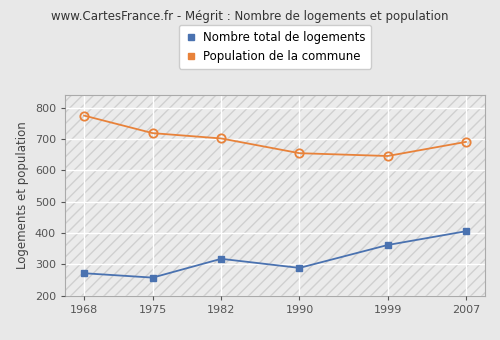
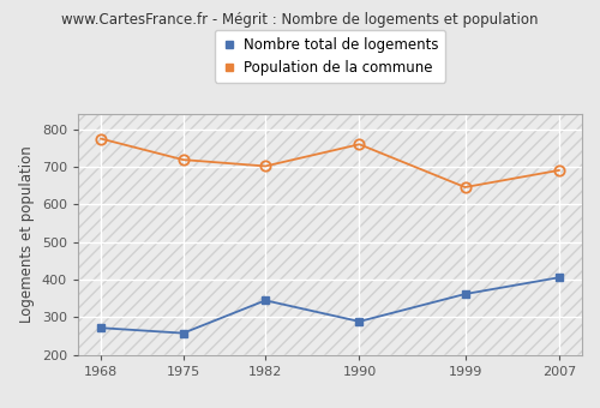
Nombre total de logements/1982: 318 -> 345
Population de la commune/1990: 655 -> 760
